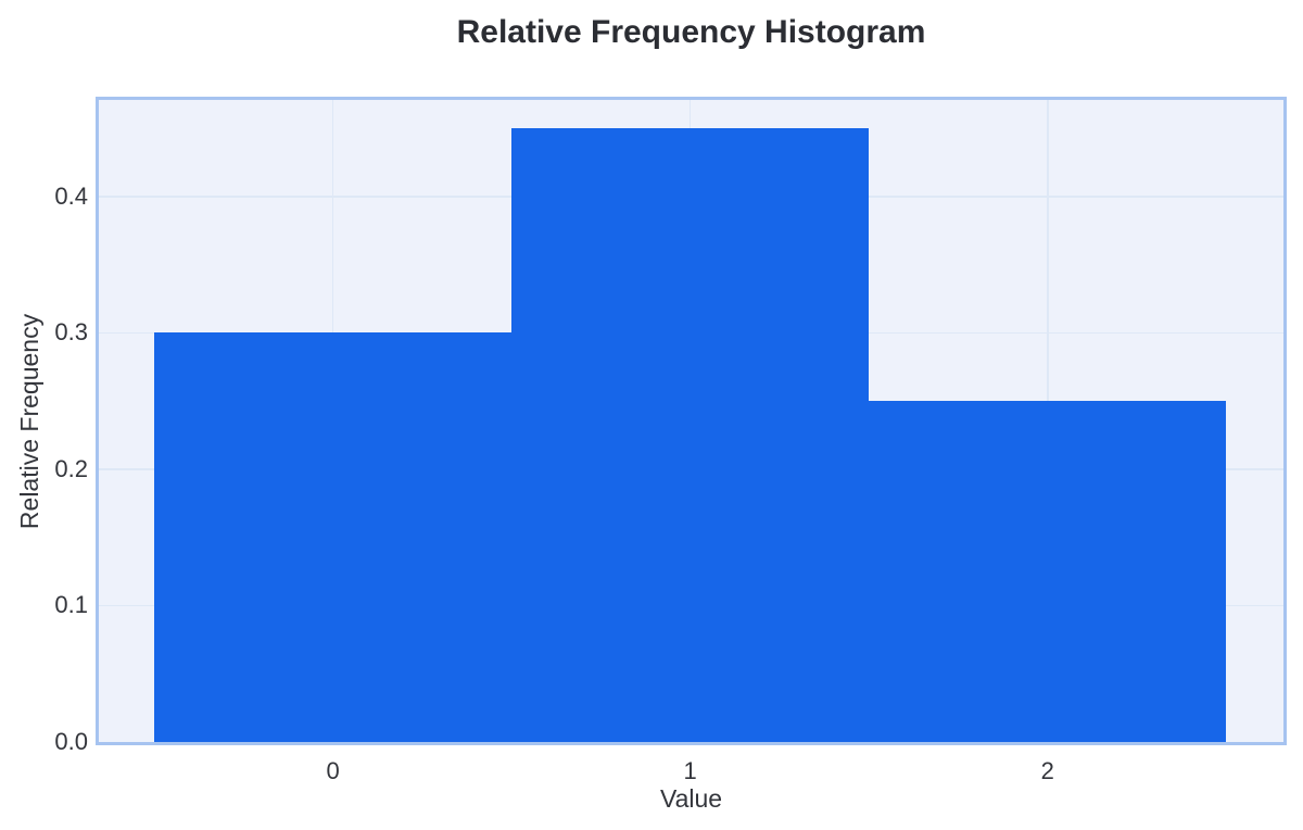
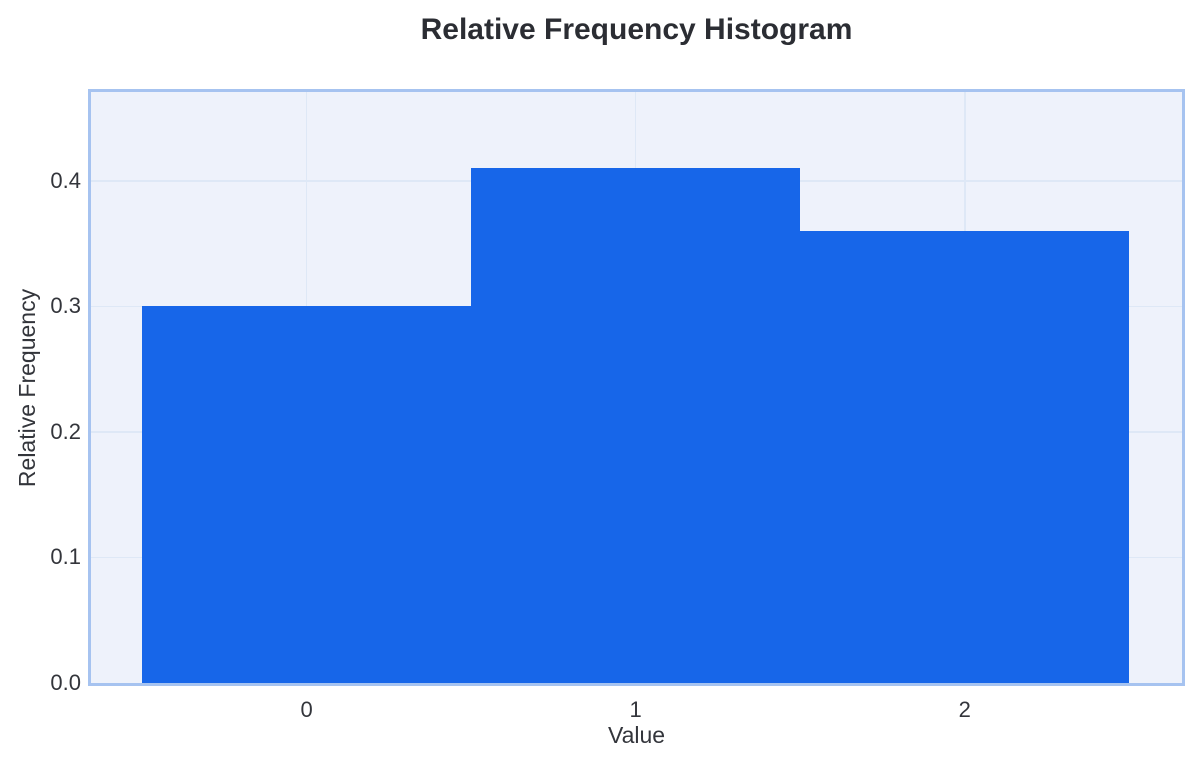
1: 0.45 -> 0.41
2: 0.25 -> 0.36
